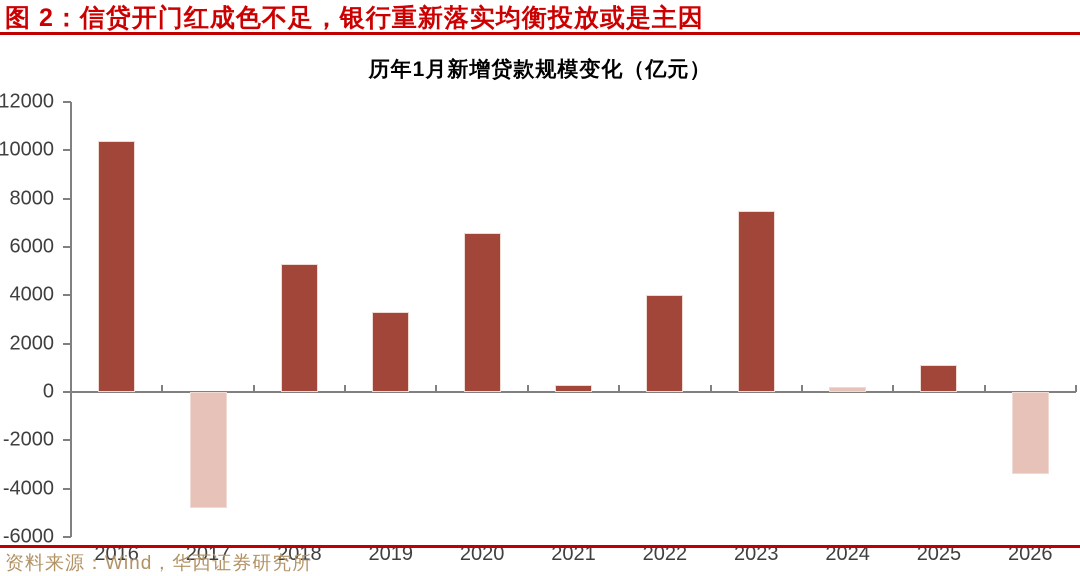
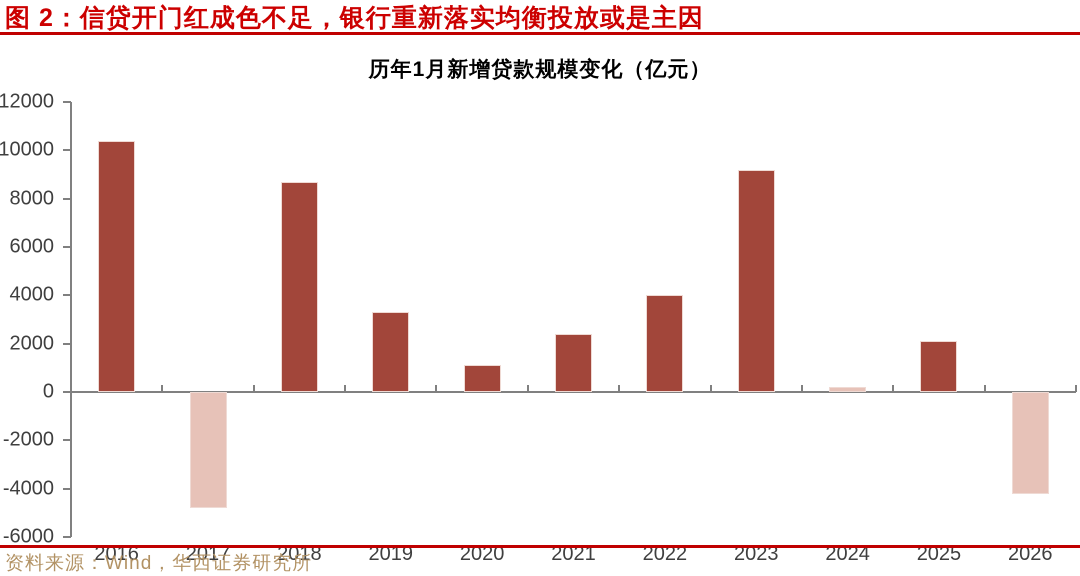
2018: 5300 -> 8700
2020: 6600 -> 1100
2021: 300 -> 2400
2023: 7500 -> 9200
2025: 1100 -> 2100
2026: -3400 -> -4200
